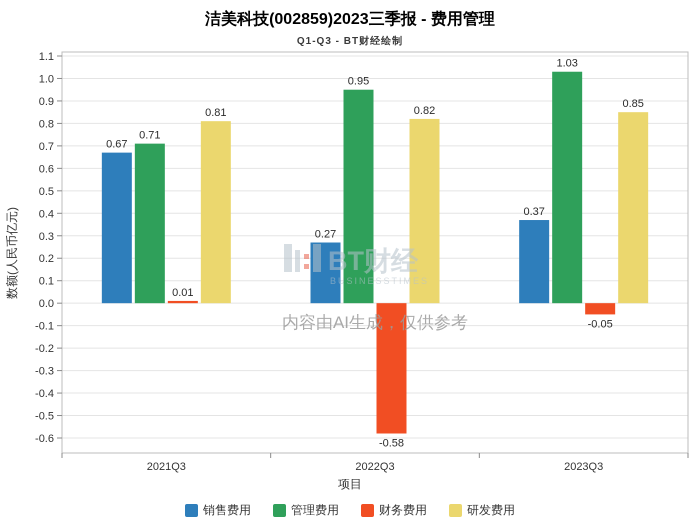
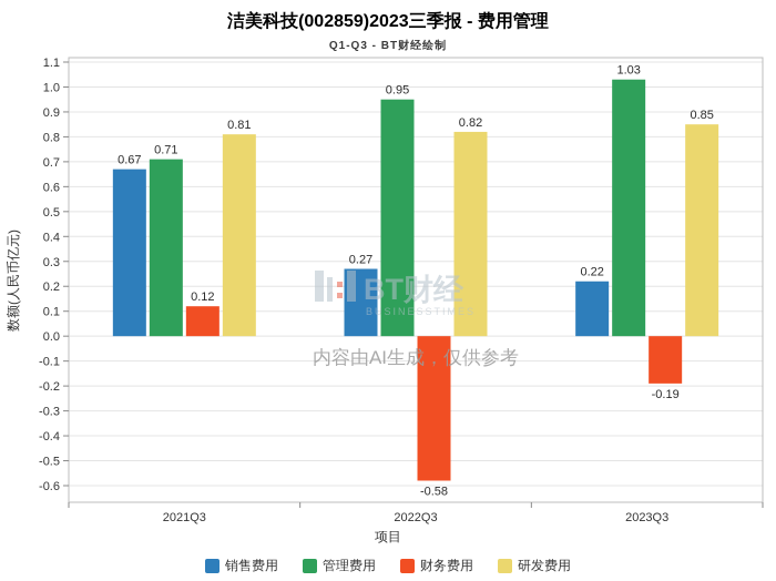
财务费用/2021Q3: 0.01 -> 0.12
销售费用/2023Q3: 0.37 -> 0.22
财务费用/2023Q3: -0.05 -> -0.19
